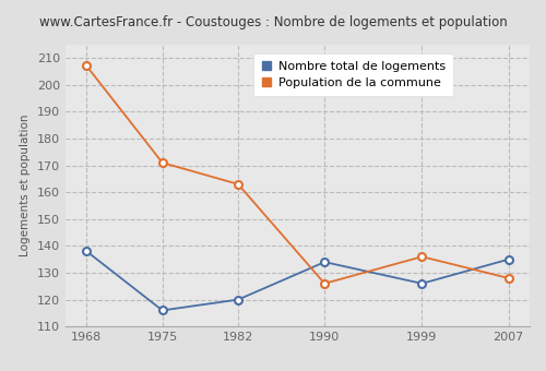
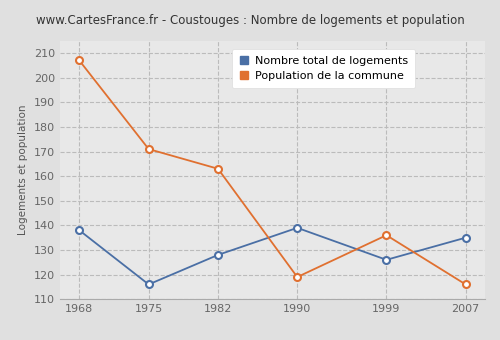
Nombre total de logements/1982: 120 -> 128
Nombre total de logements/1990: 134 -> 139
Population de la commune/1990: 126 -> 119
Population de la commune/2007: 128 -> 116
